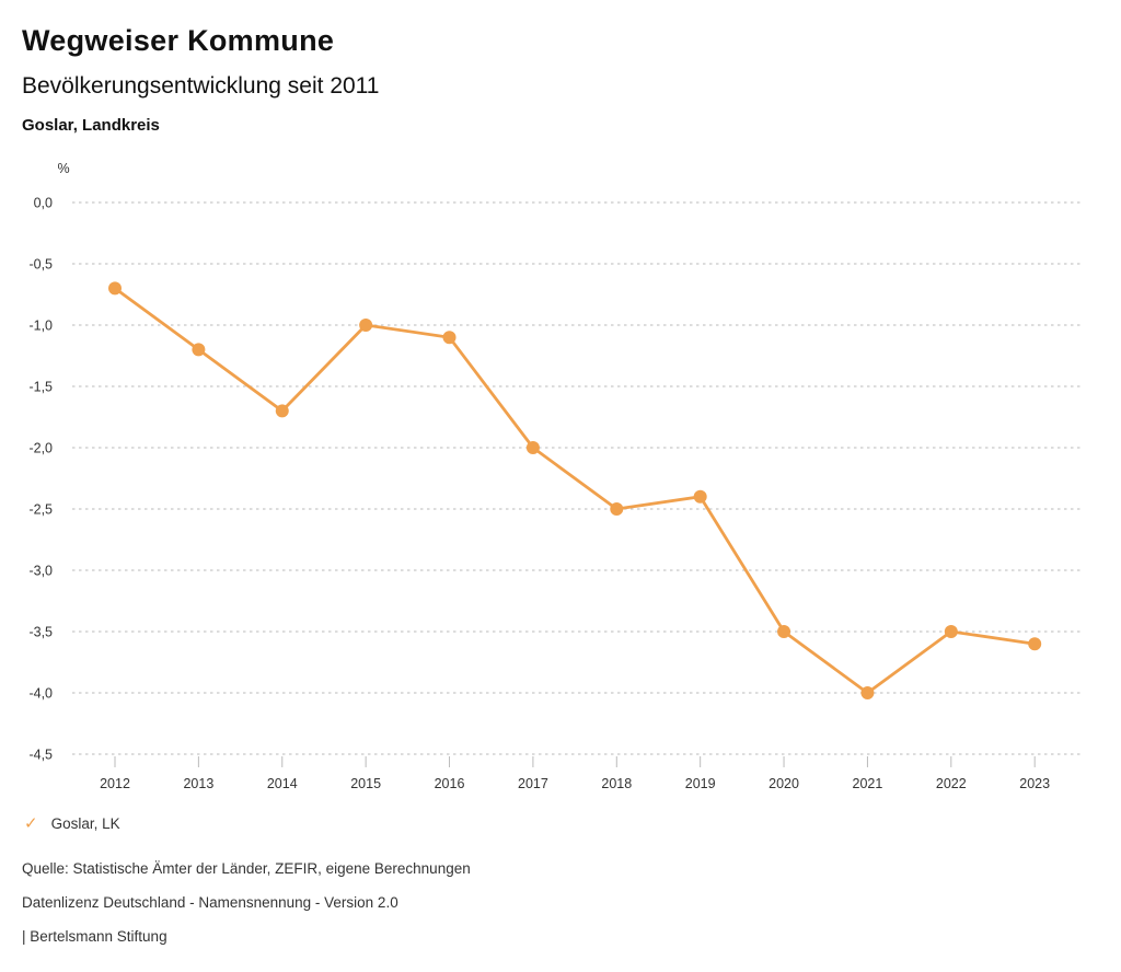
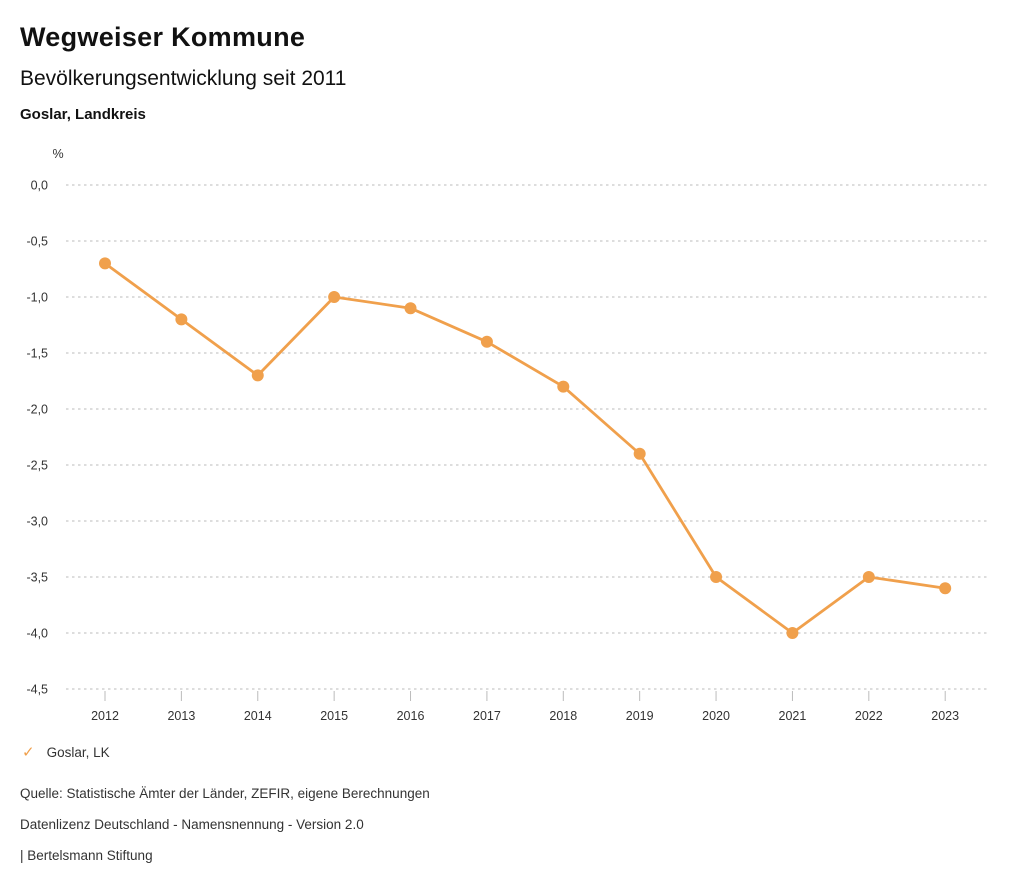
2017: -2,0 -> -1,4
2018: -2,5 -> -1,8
